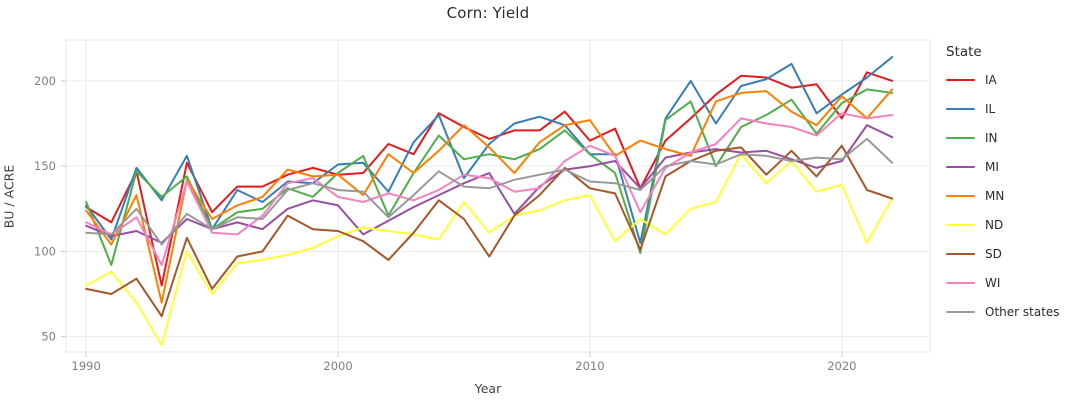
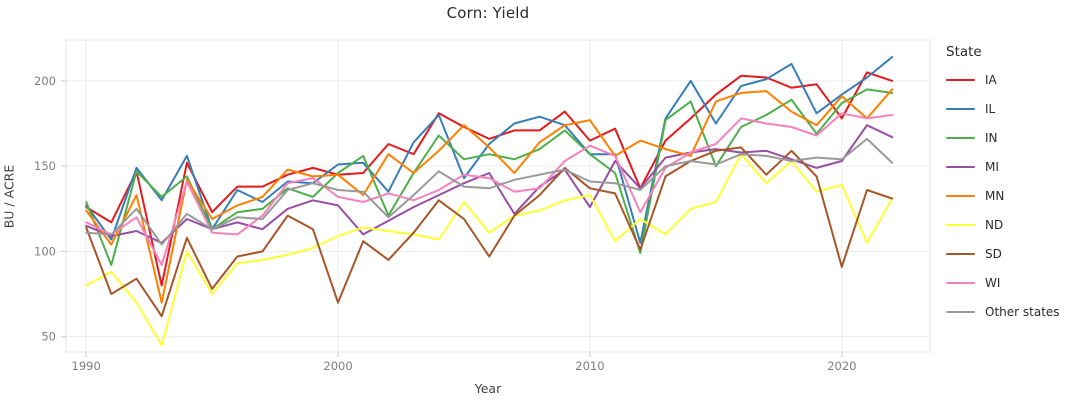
SD/1990: 78 -> 114
SD/2000: 112 -> 70
MI/2010: 150 -> 126
SD/2020: 162 -> 91
